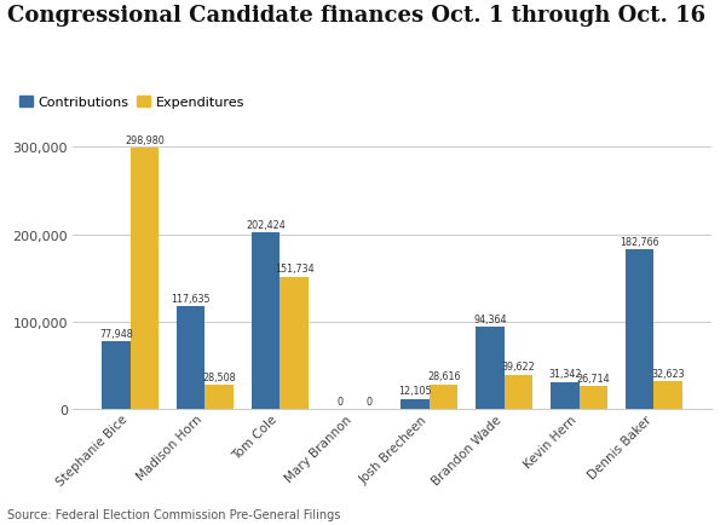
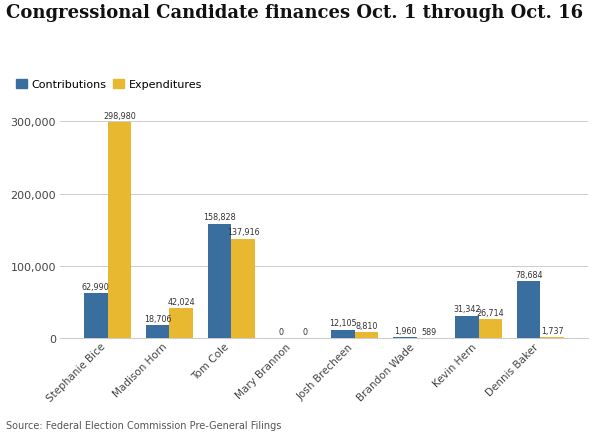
Contributions/Stephanie Bice: 77,948 -> 62,990
Contributions/Madison Horn: 117,635 -> 18,706
Expenditures/Madison Horn: 28,508 -> 42,024
Contributions/Tom Cole: 202,424 -> 158,828
Expenditures/Tom Cole: 151,734 -> 137,916
Expenditures/Josh Brecheen: 28,616 -> 8,810
Contributions/Brandon Wade: 94,364 -> 1,960
Expenditures/Brandon Wade: 39,622 -> 589
Contributions/Dennis Baker: 182,766 -> 78,684
Expenditures/Dennis Baker: 32,623 -> 1,737
